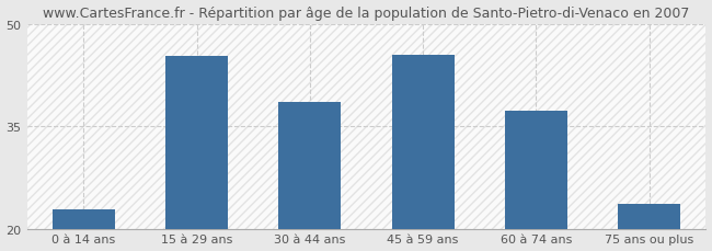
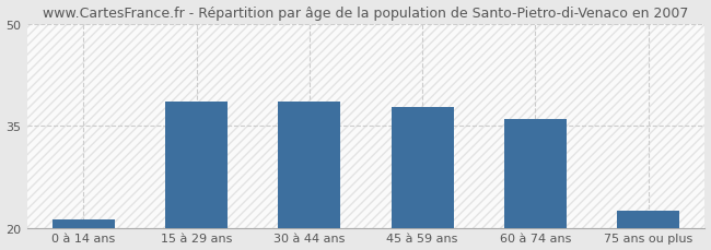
0 à 14 ans: 22.8 -> 21.2
15 à 29 ans: 45.2 -> 38.5
45 à 59 ans: 45.4 -> 37.8
60 à 74 ans: 37.2 -> 36.0
75 ans ou plus: 23.6 -> 22.5
